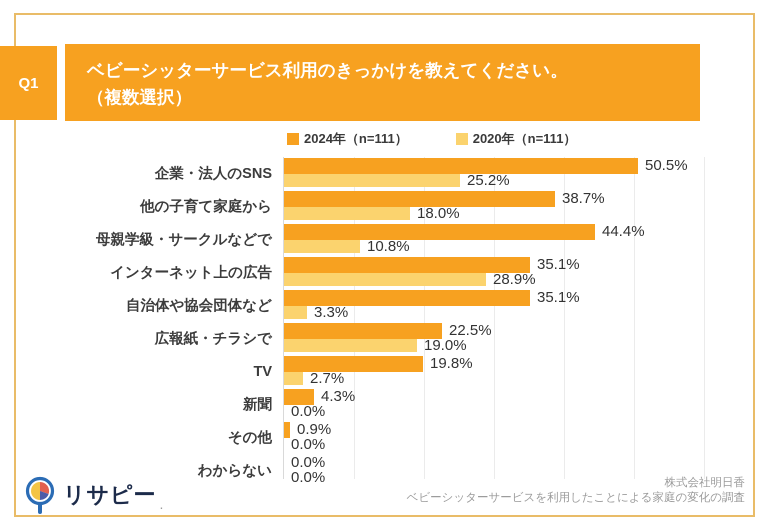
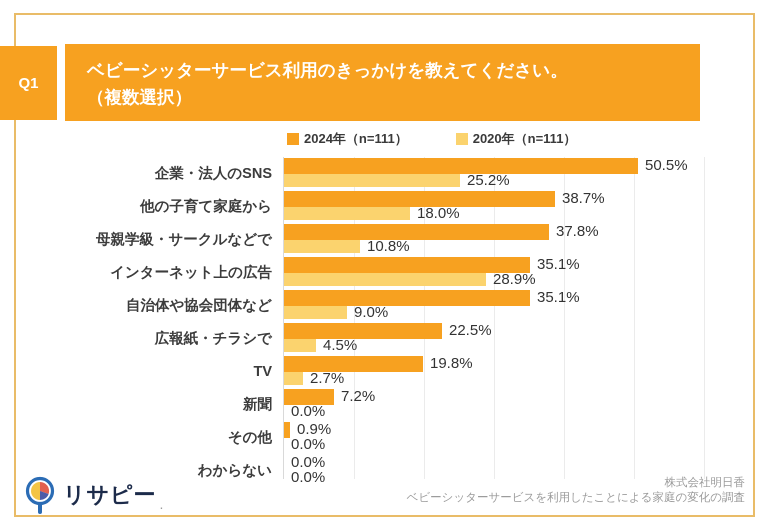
2024年（n=111）/母親学級・サークルなどで: 44.4% -> 37.8%
2020年（n=111）/自治体や協会団体など: 3.3% -> 9.0%
2020年（n=111）/広報紙・チラシで: 19.0% -> 4.5%
2024年（n=111）/新聞: 4.3% -> 7.2%
